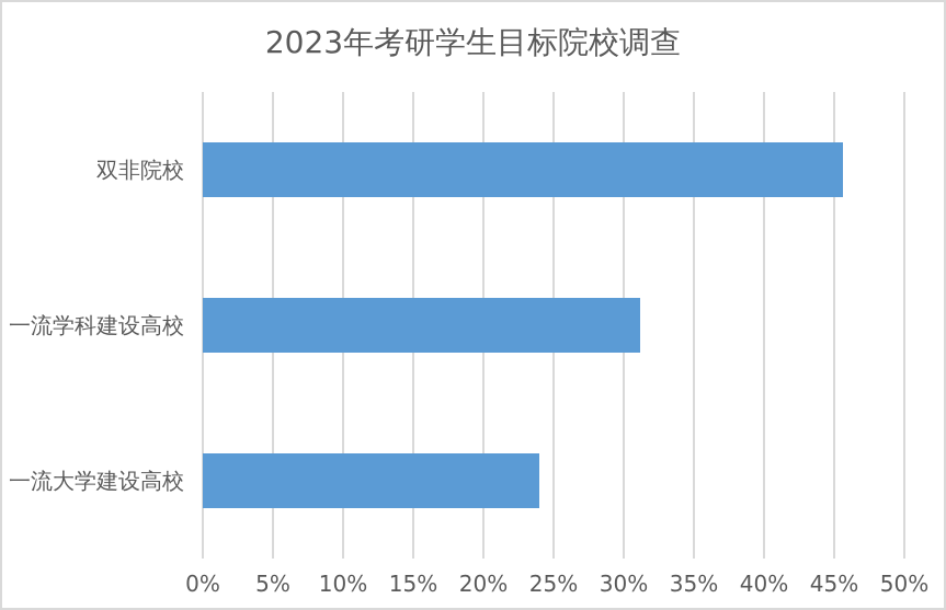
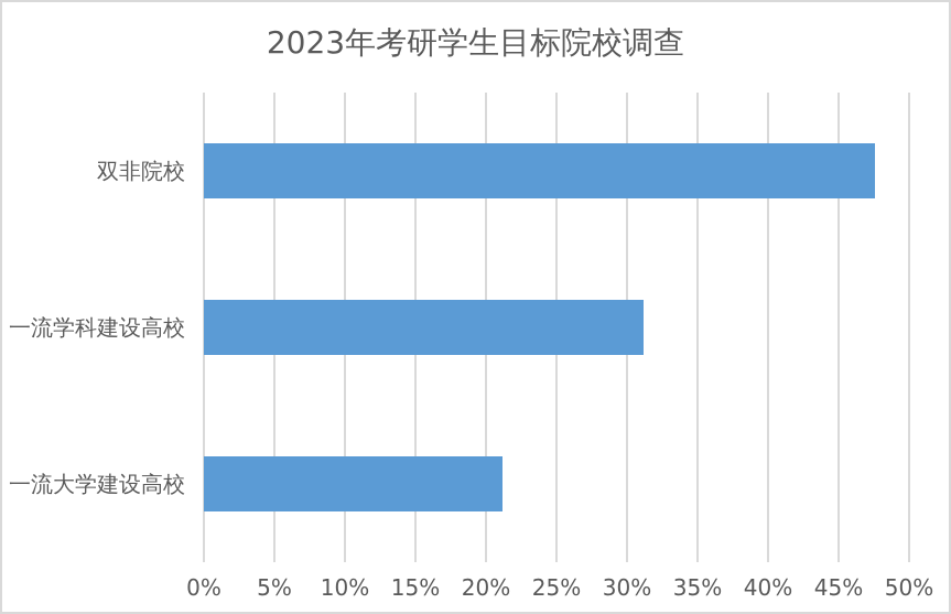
双非院校: 45.6% -> 47.6%
一流大学建设高校: 24.0% -> 21.2%
